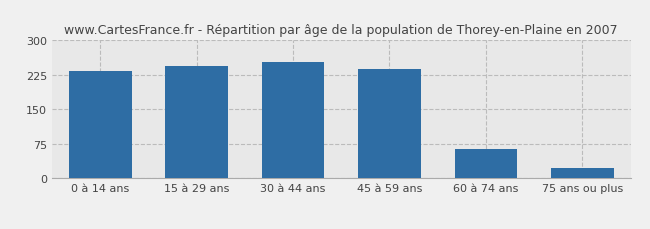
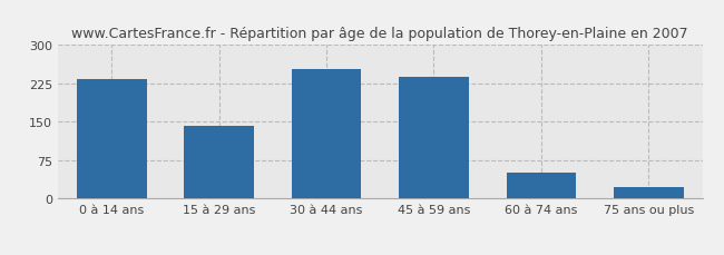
15 à 29 ans: 245 -> 142
60 à 74 ans: 65 -> 50
